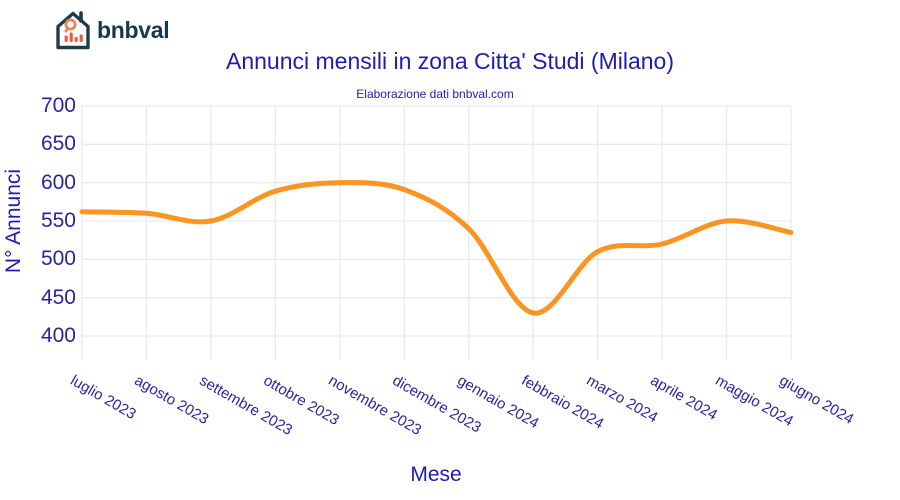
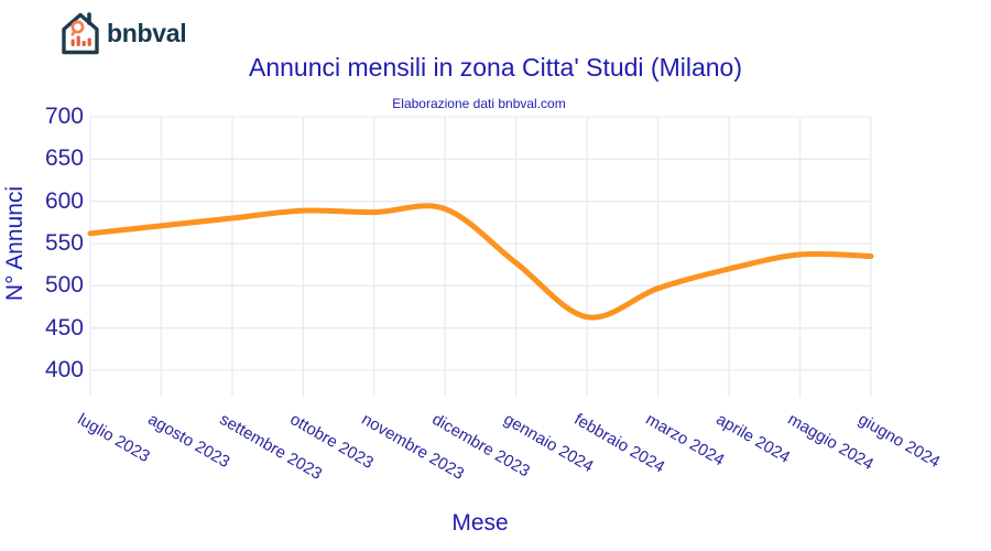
agosto 2023: 560 -> 570
settembre 2023: 550 -> 580
novembre 2023: 600 -> 590
gennaio 2024: 540 -> 530
febbraio 2024: 430 -> 460
marzo 2024: 510 -> 500
maggio 2024: 550 -> 540
